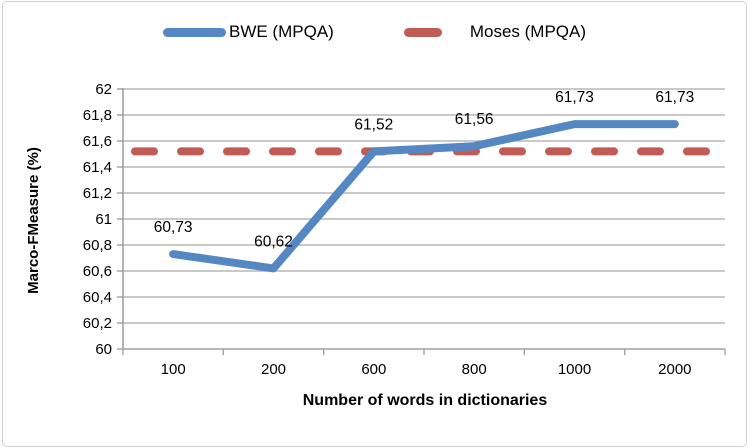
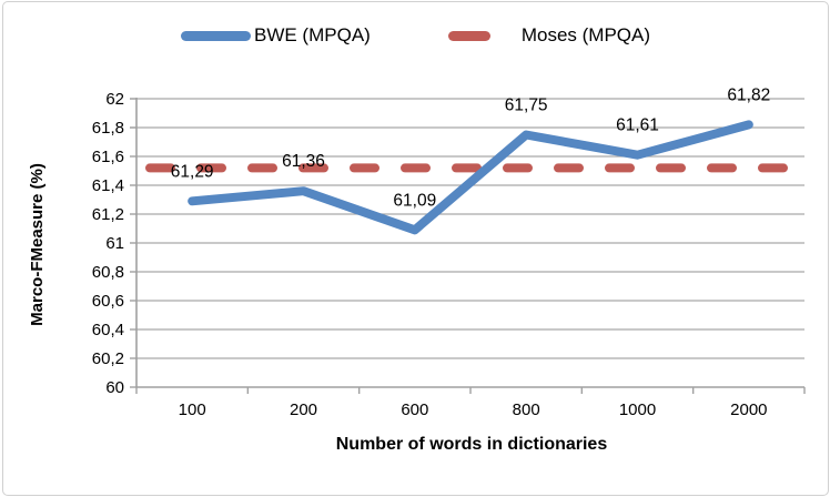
BWE (MPQA)/100: 60,73 -> 61,29
BWE (MPQA)/200: 60,62 -> 61,36
BWE (MPQA)/600: 61,52 -> 61,09
BWE (MPQA)/800: 61,56 -> 61,75
BWE (MPQA)/1000: 61,73 -> 61,61
BWE (MPQA)/2000: 61,73 -> 61,82
